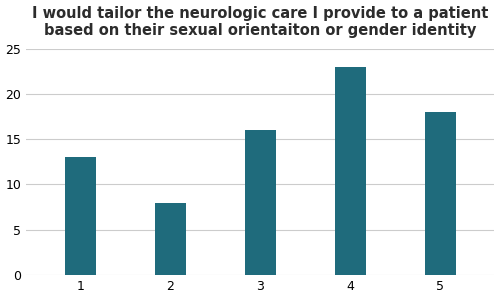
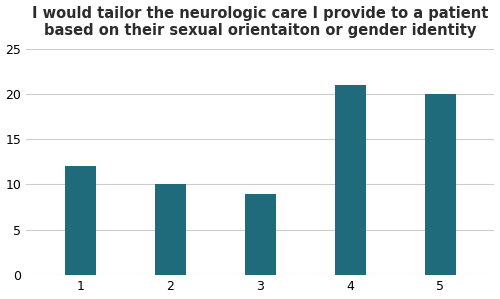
1: 13 -> 12
2: 8 -> 10
3: 16 -> 9
4: 23 -> 21
5: 18 -> 20
